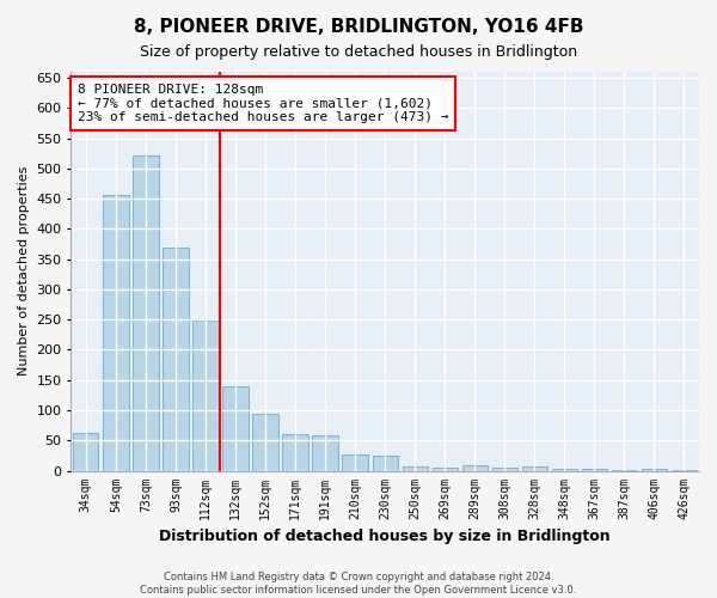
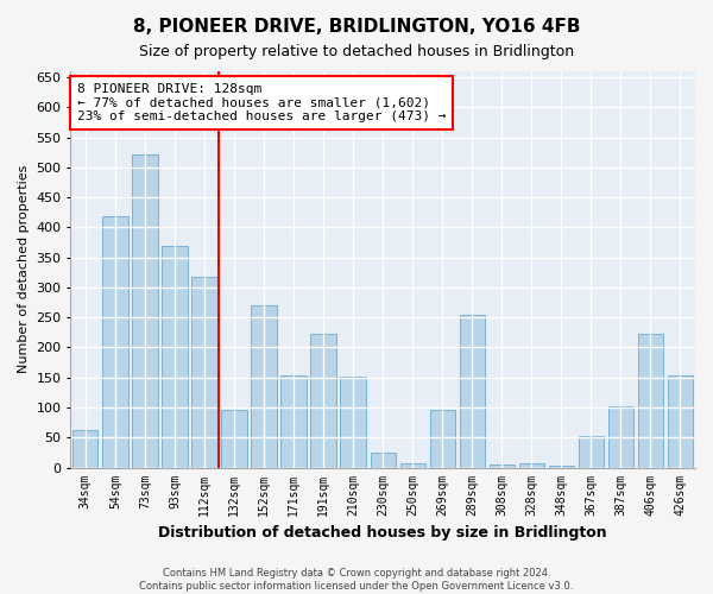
54sqm: 457 -> 418
112sqm: 248 -> 318
132sqm: 139 -> 96
152sqm: 94 -> 270
171sqm: 61 -> 154
191sqm: 59 -> 222
210sqm: 26 -> 152
269sqm: 5 -> 96
289sqm: 10 -> 254
367sqm: 4 -> 52
387sqm: 2 -> 102
406sqm: 3 -> 222
426sqm: 2 -> 154
